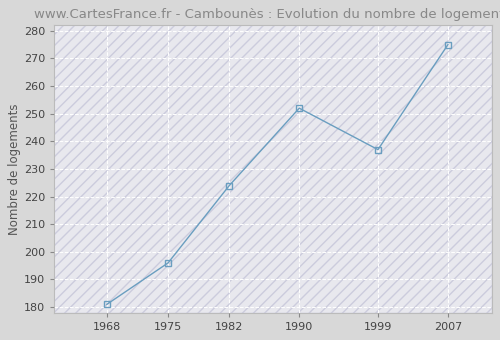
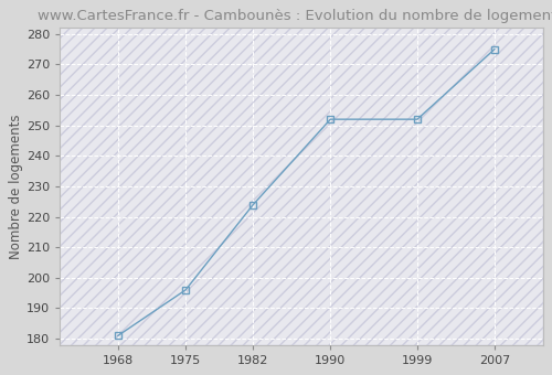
1999: 237 -> 252
